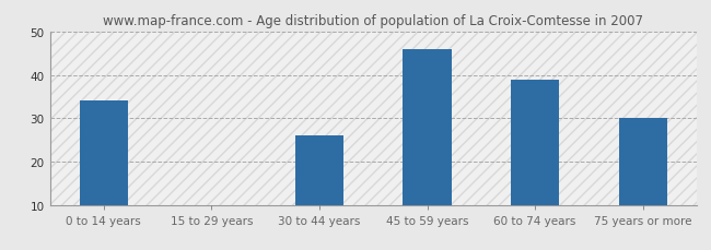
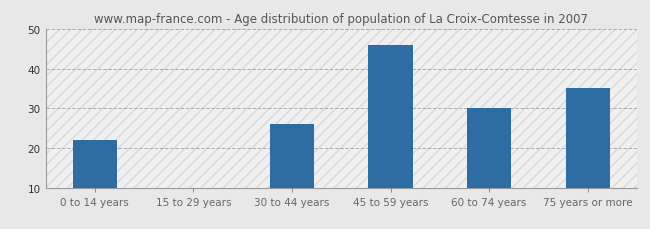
0 to 14 years: 34 -> 22
60 to 74 years: 39 -> 30
75 years or more: 30 -> 35
